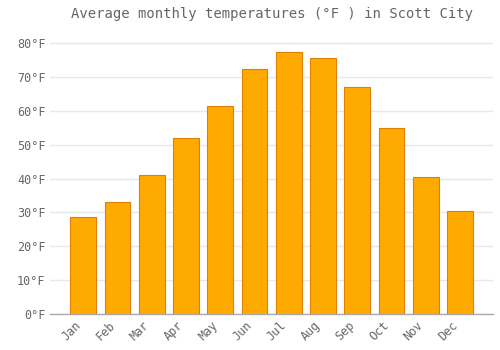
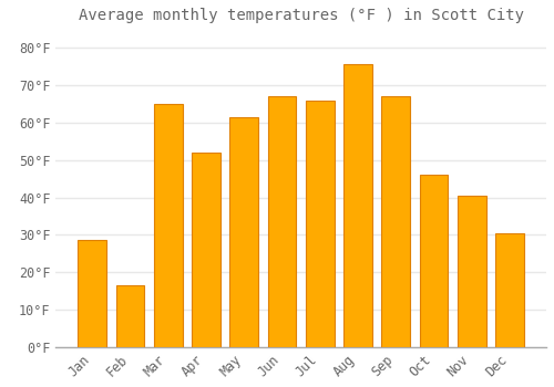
Feb: 33.0°F -> 16.5°F
Mar: 41.0°F -> 65.0°F
Jun: 72.5°F -> 67.0°F
Jul: 77.5°F -> 66.0°F
Oct: 55.0°F -> 46.0°F
